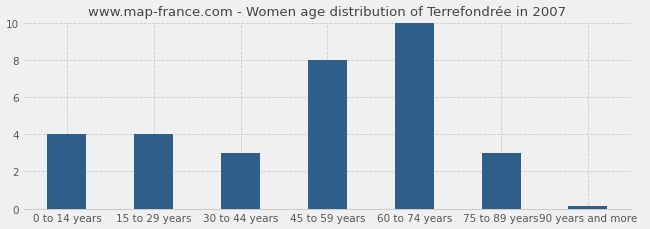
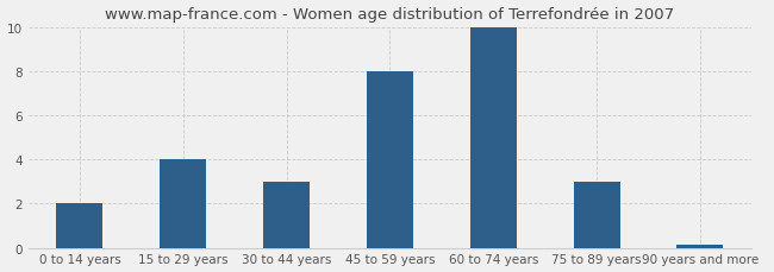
0 to 14 years: 4.0 -> 2.0
